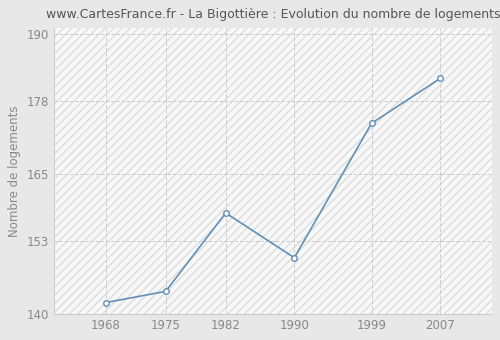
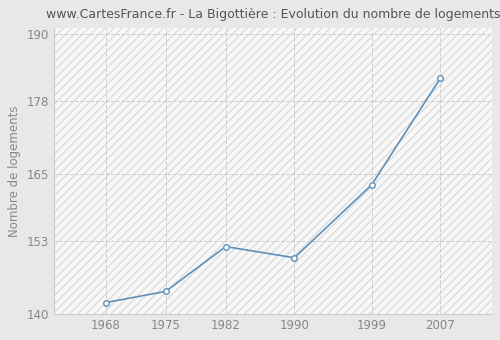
1982: 158 -> 152
1999: 174 -> 163
